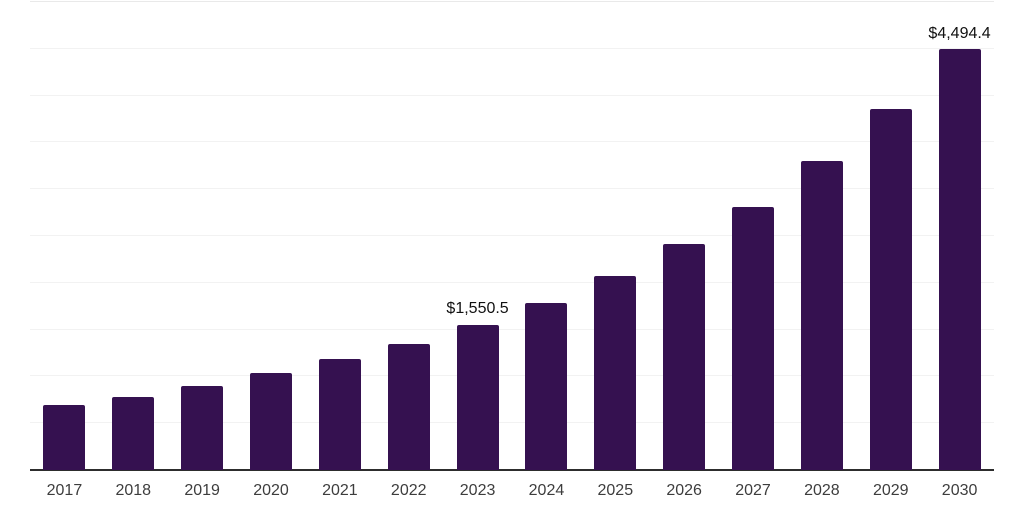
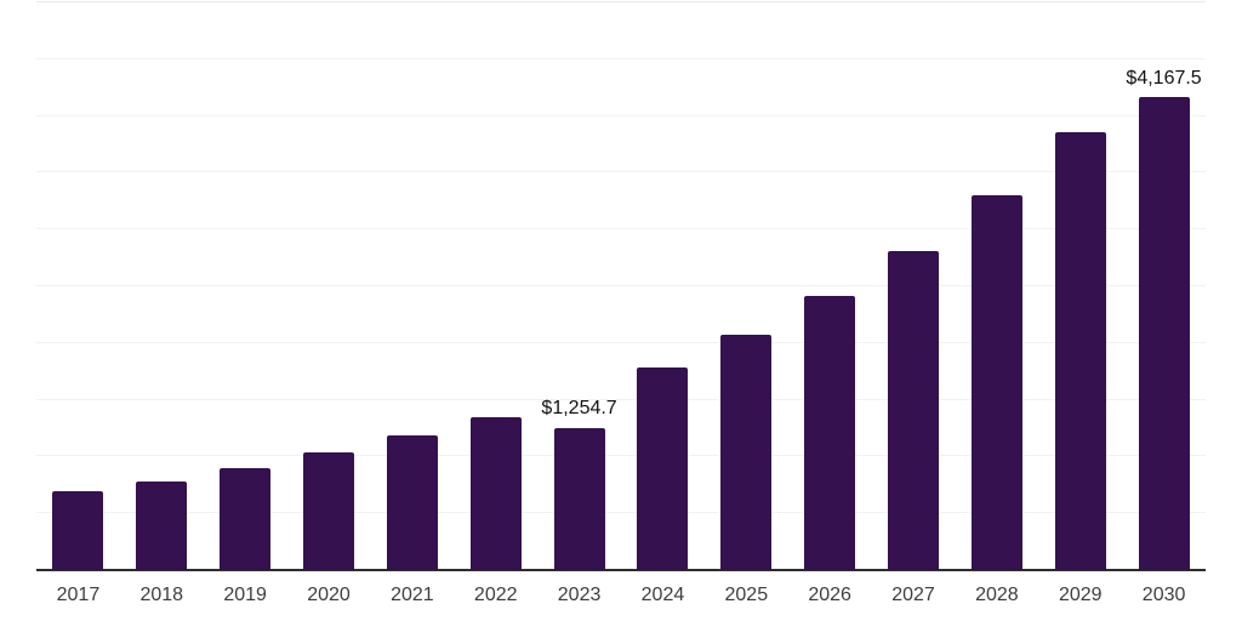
2023: $1,550.5 -> $1,254.7
2030: $4,494.4 -> $4,167.5
